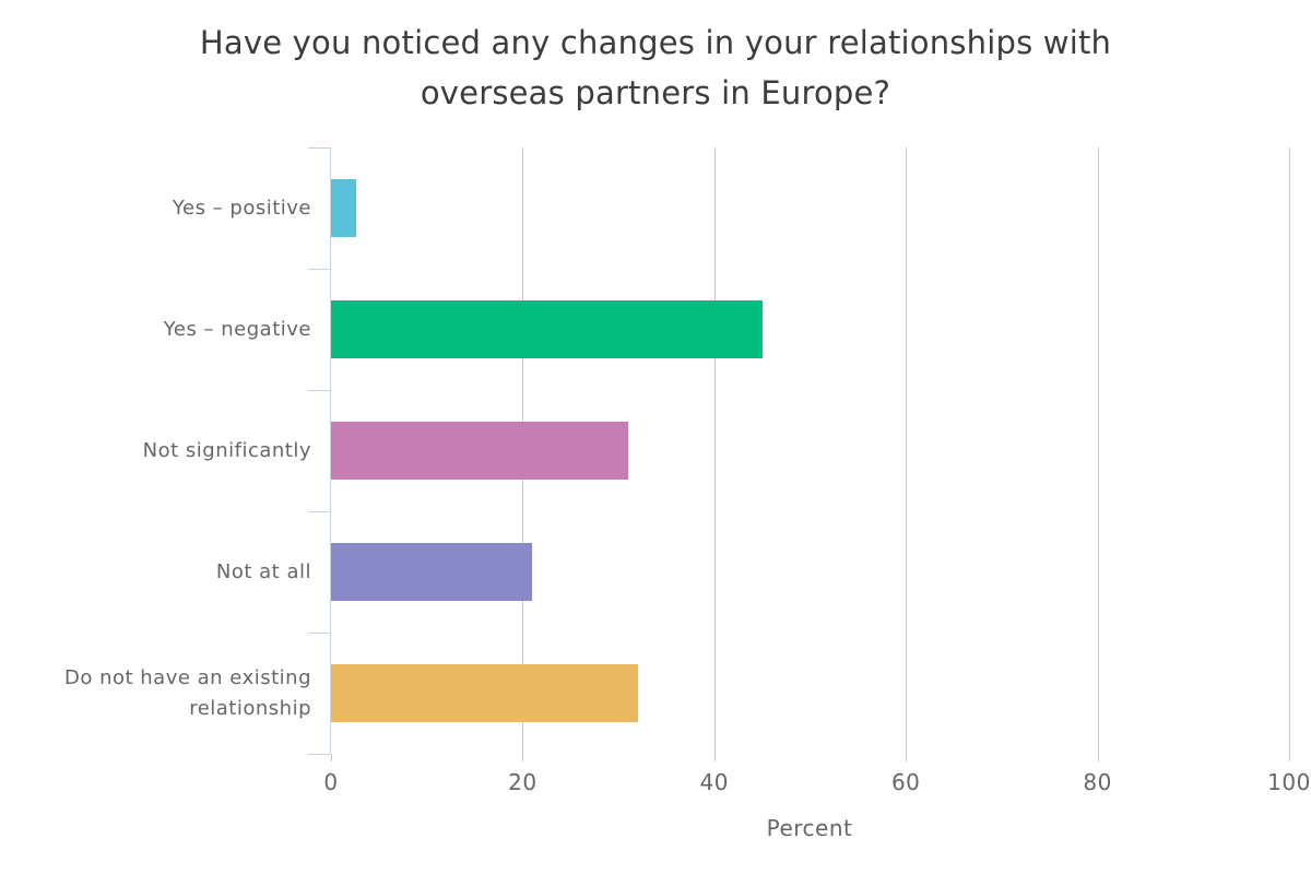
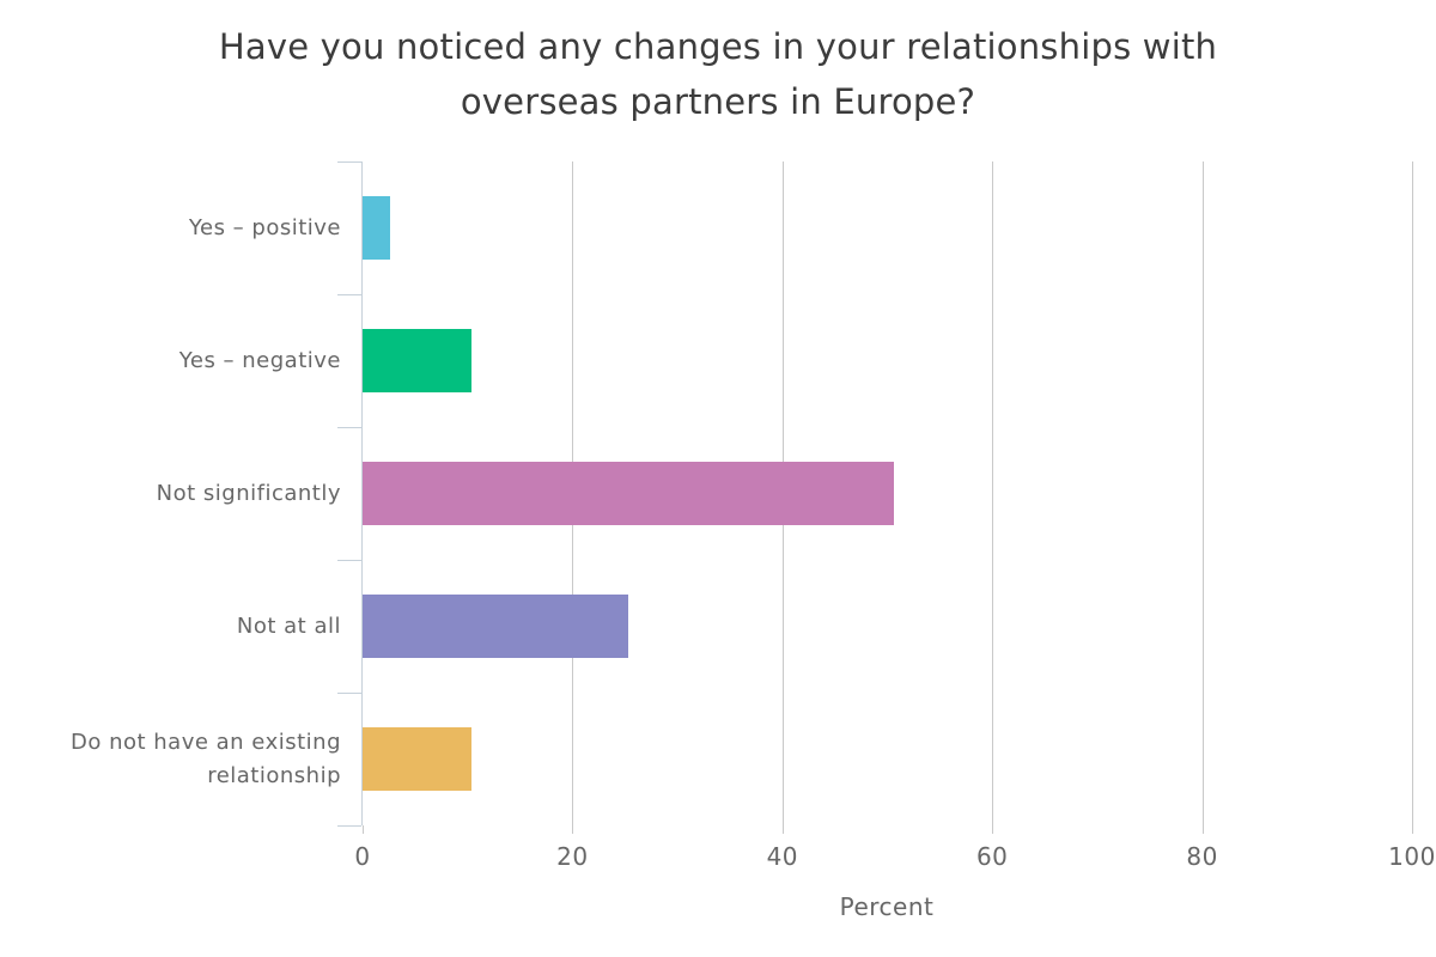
Yes – negative: 45 -> 10
Not significantly: 31 -> 51
Not at all: 21 -> 25
Do not have an existing relationship: 32 -> 10
